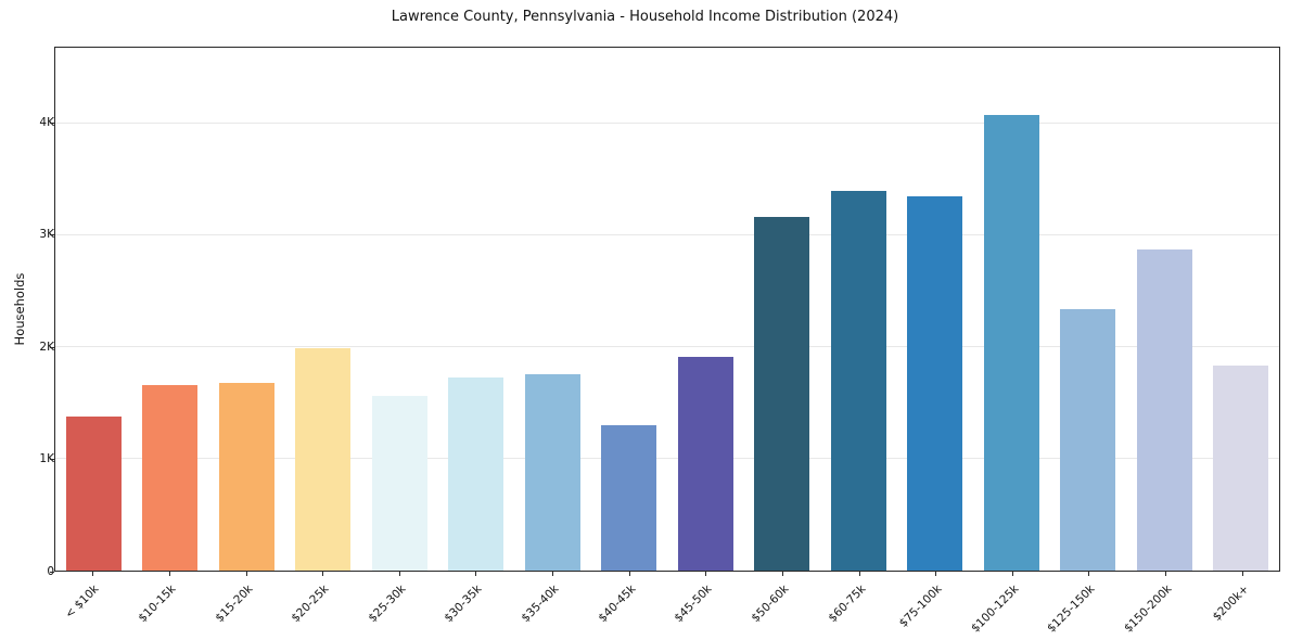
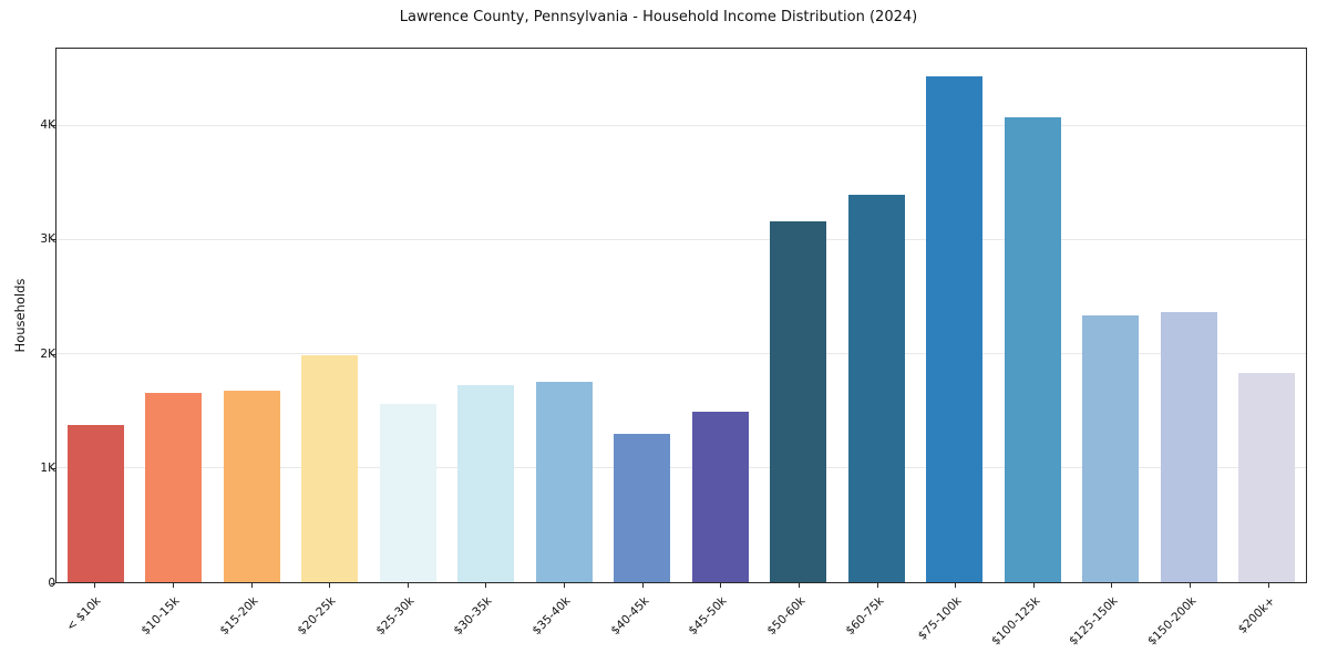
$45-50k: 1.91K -> 1.49K
$75-100k: 3.35K -> 4.43K
$150-200k: 2.87K -> 2.36K
